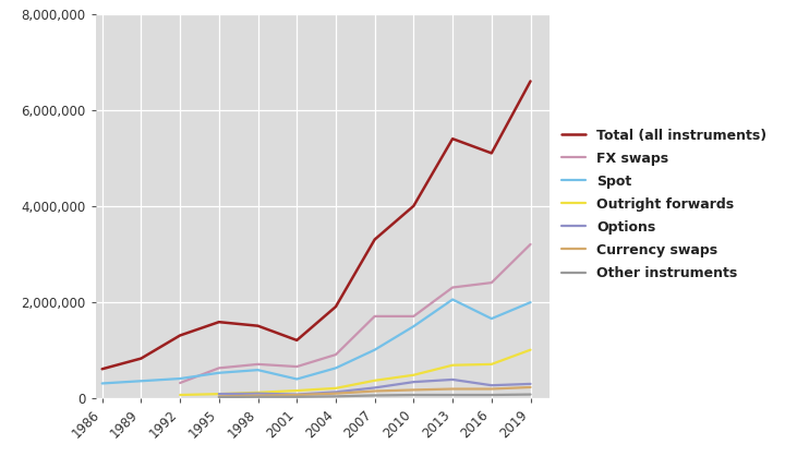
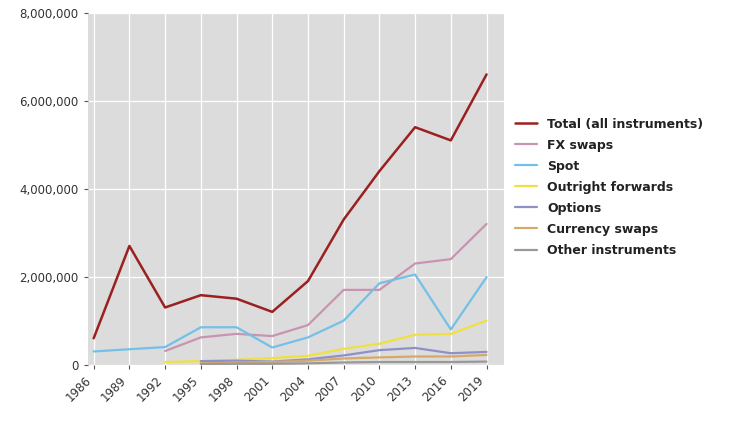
Total (all instruments)/1989: 820,000 -> 2,700,000
Spot/1995: 520,000 -> 850,000
Spot/1998: 580,000 -> 850,000
Total (all instruments)/2010: 4,000,000 -> 4,400,000
Spot/2010: 1,490,000 -> 1,850,000
Spot/2016: 1,650,000 -> 800,000
